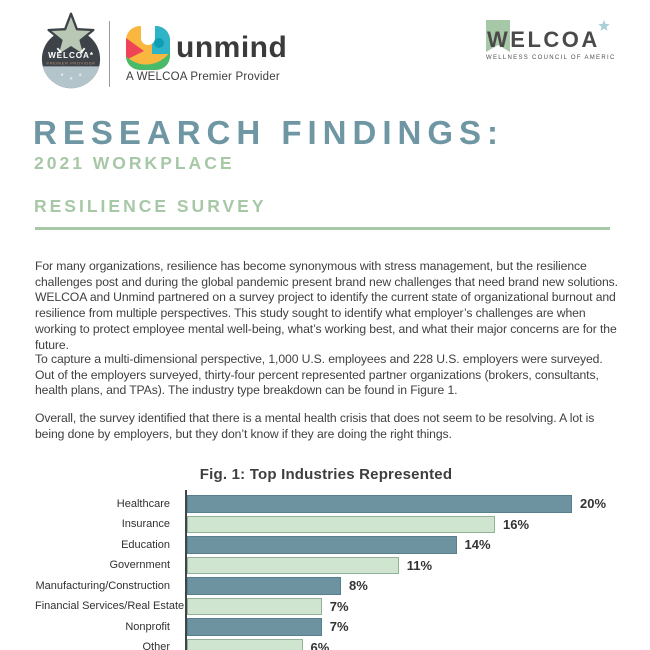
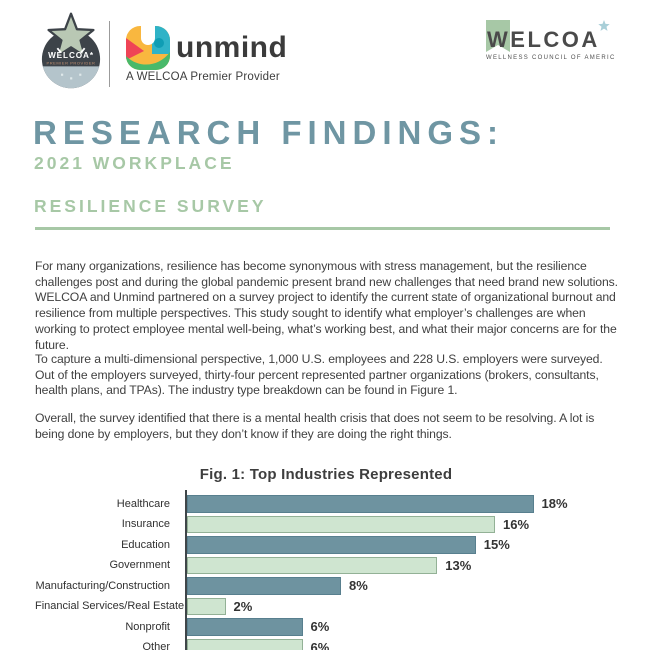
Healthcare: 20% -> 18%
Education: 14% -> 15%
Government: 11% -> 13%
Financial Services/Real Estate: 7% -> 2%
Nonprofit: 7% -> 6%
